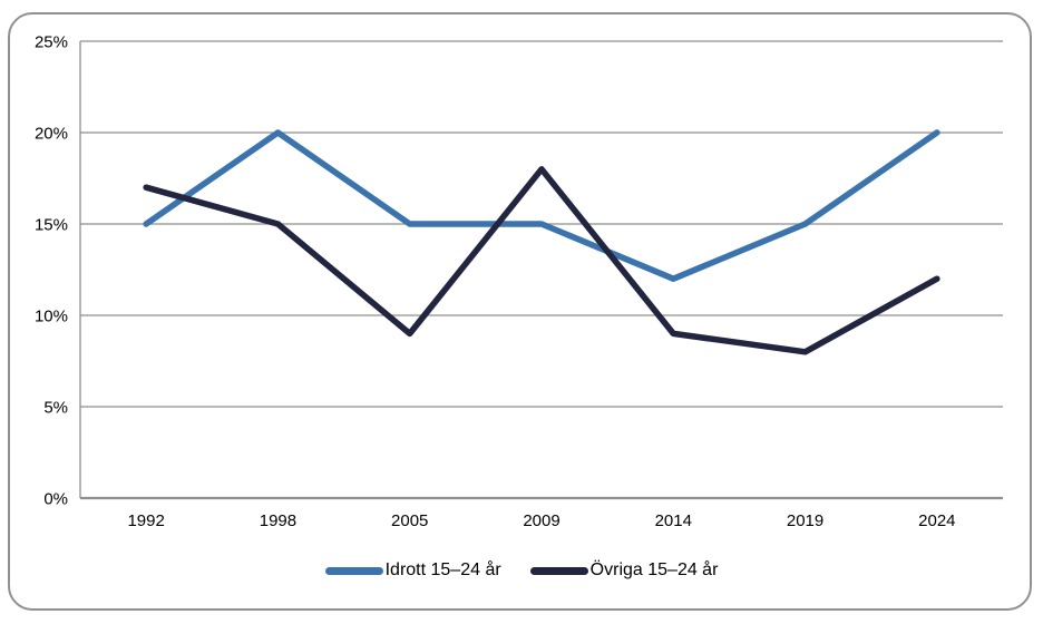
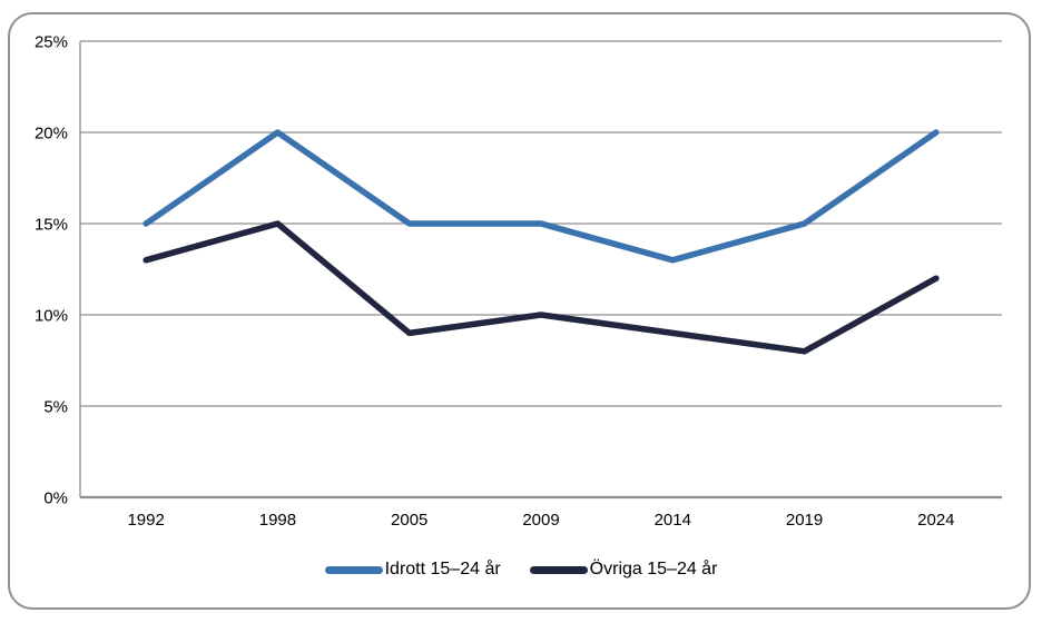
Övriga 15–24 år/1992: 17% -> 13%
Övriga 15–24 år/2009: 18% -> 10%
Idrott 15–24 år/2014: 12% -> 13%
